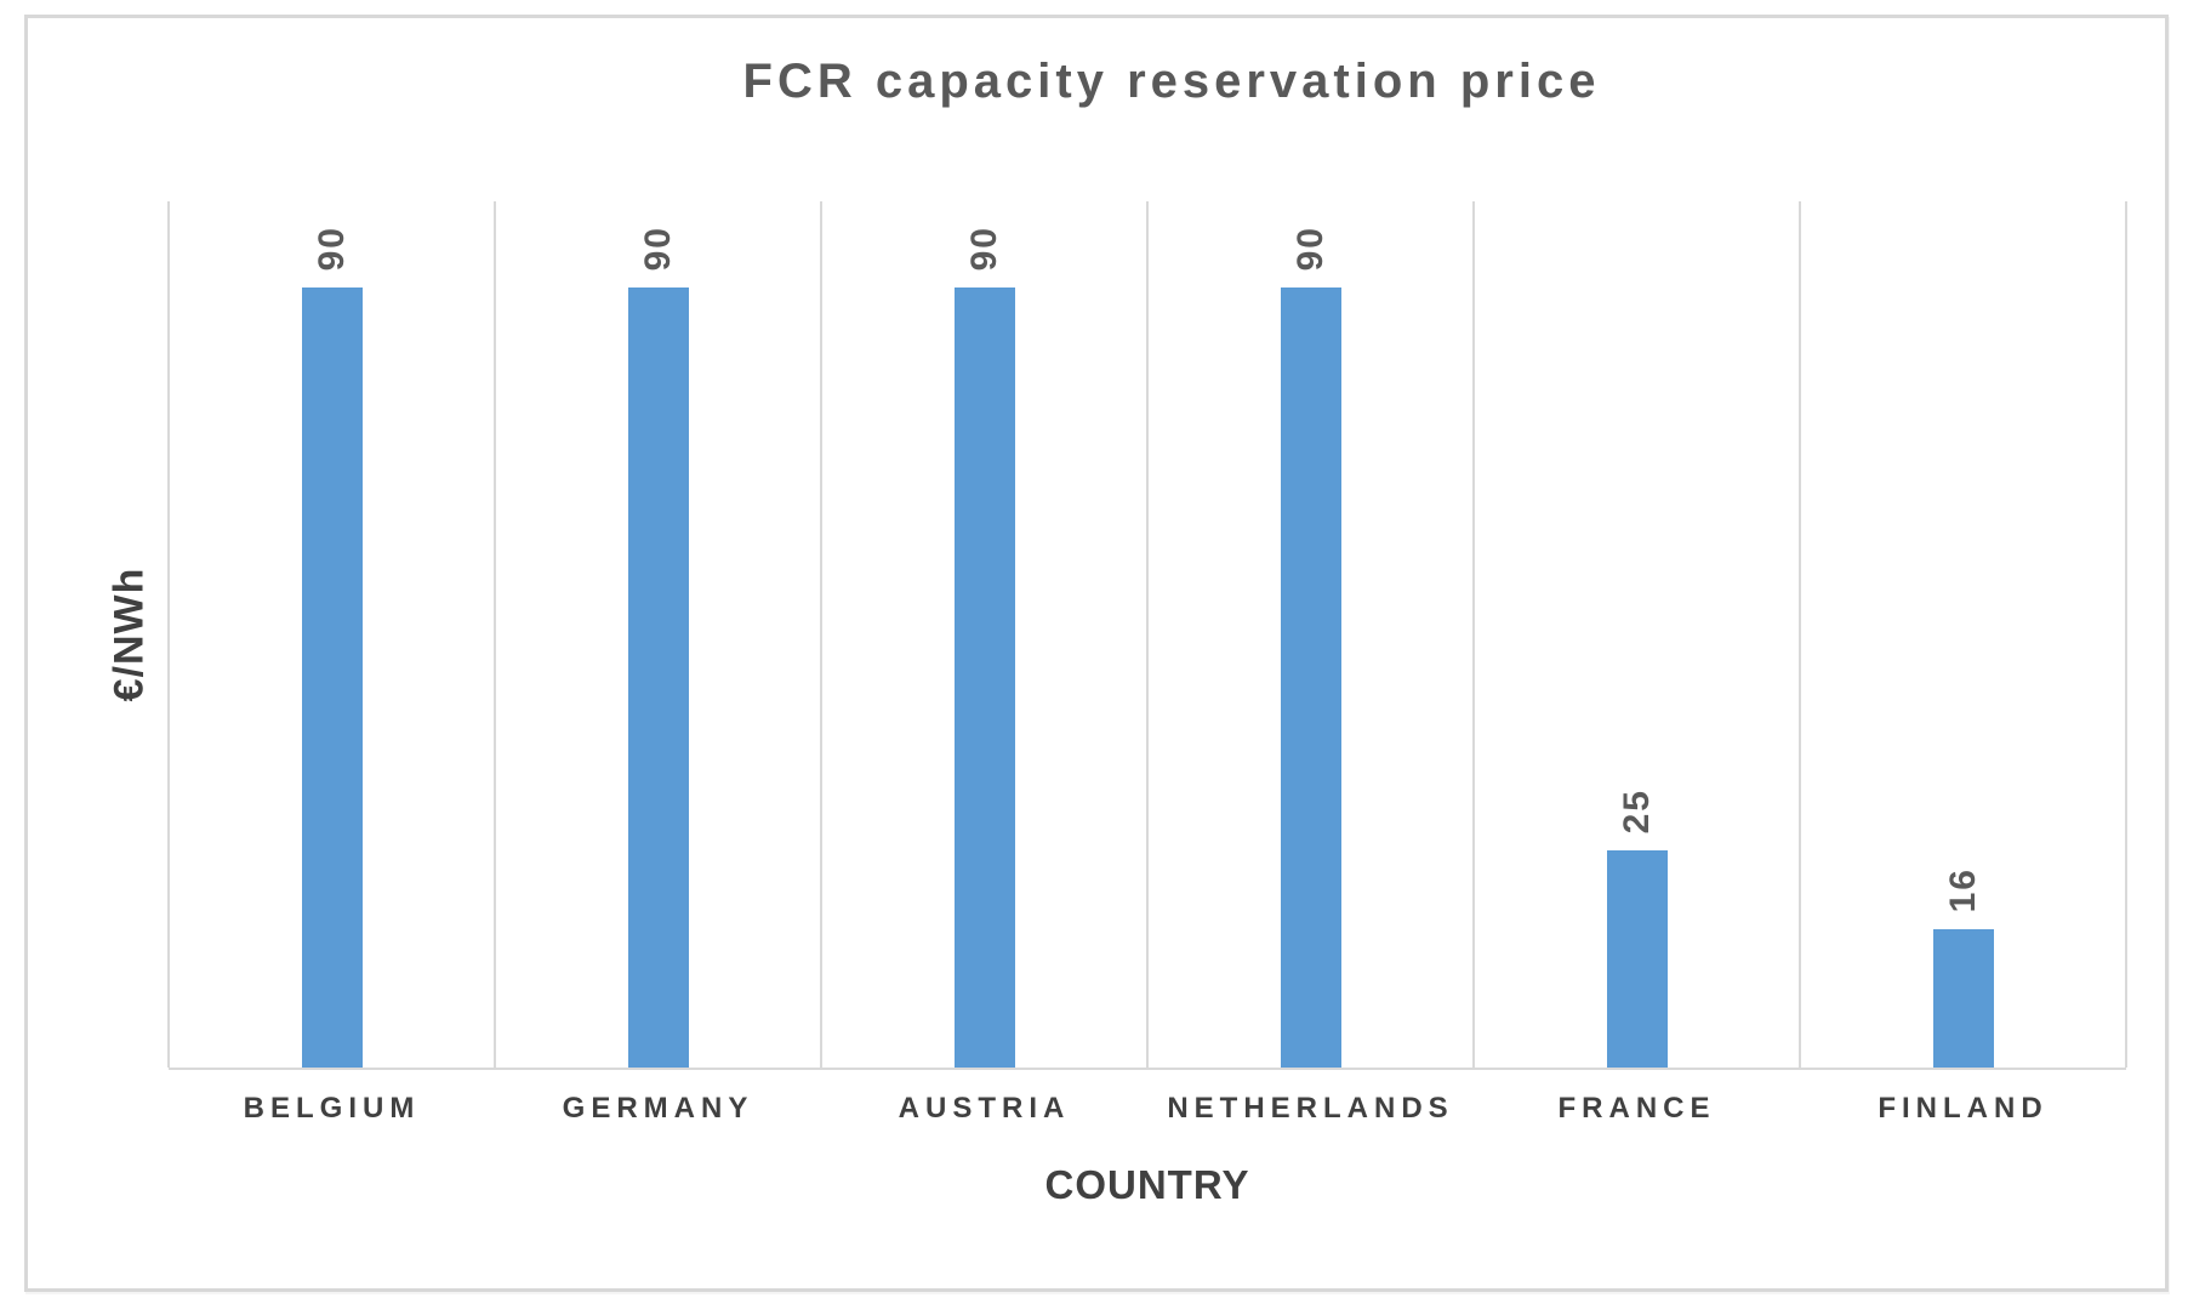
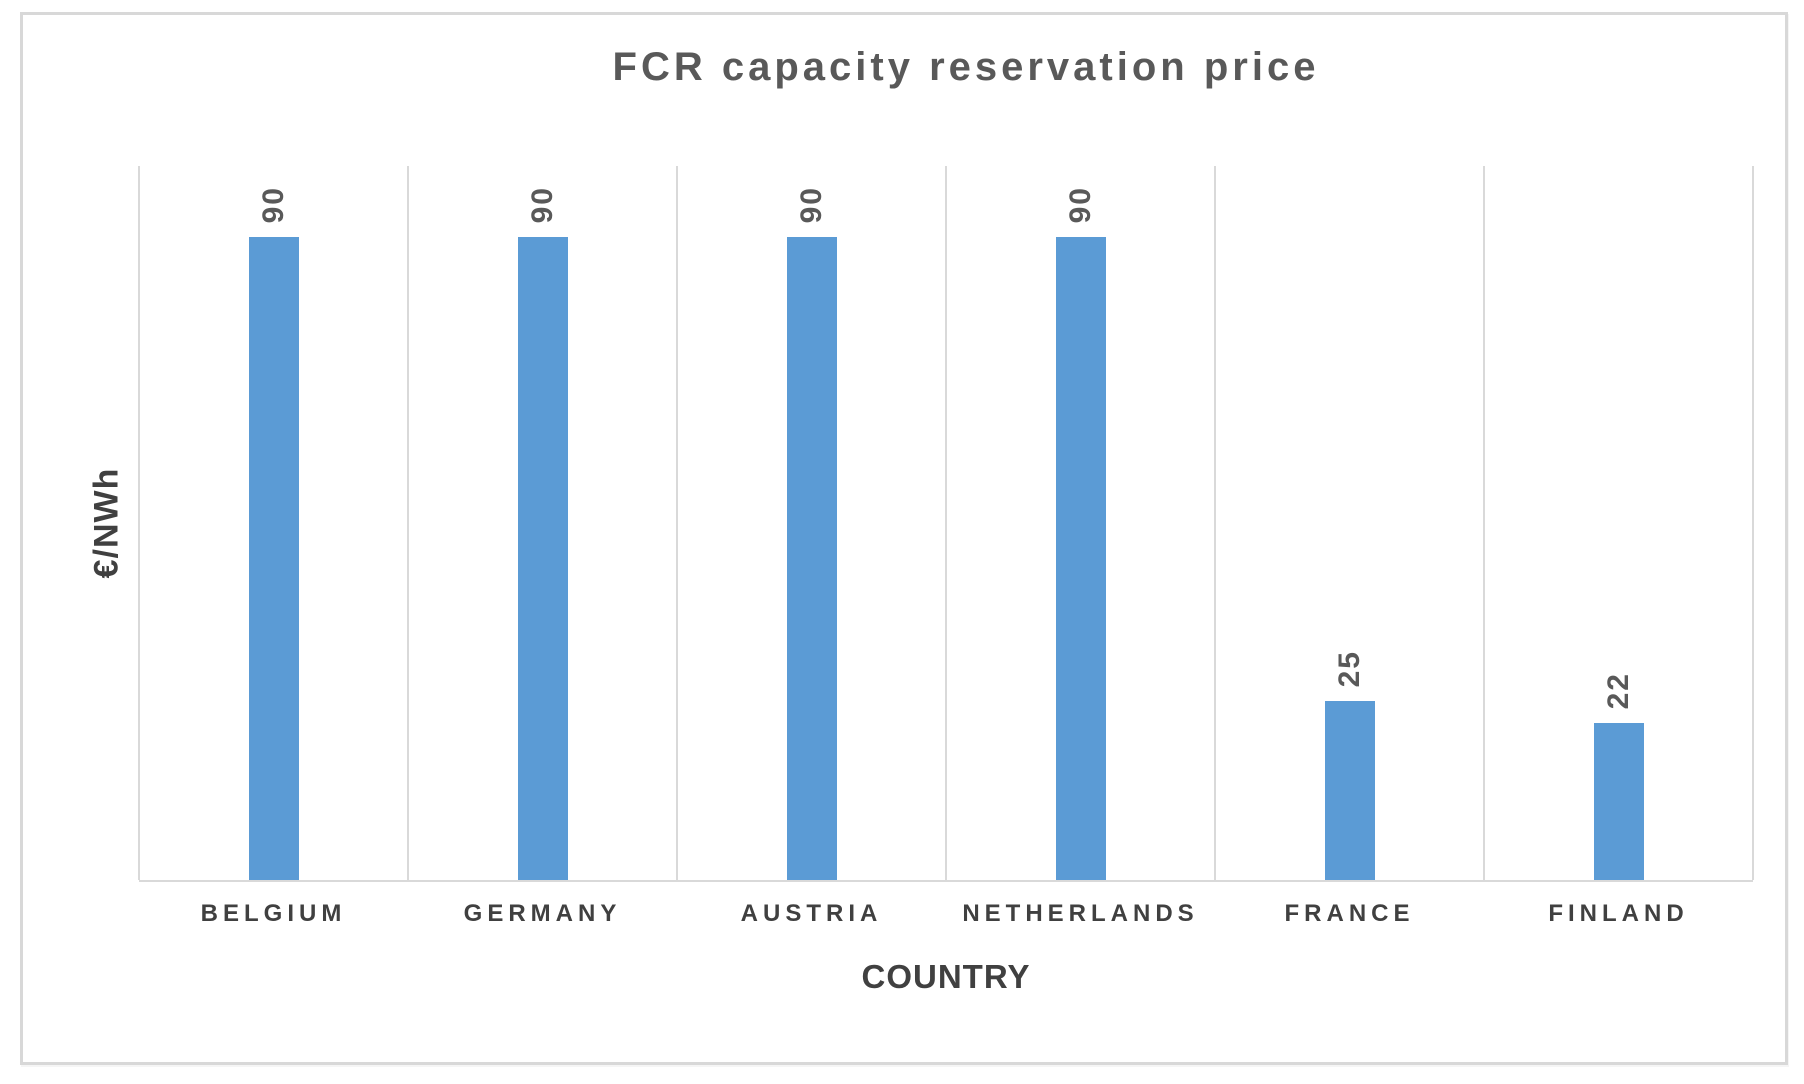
FINLAND: 16 -> 22
